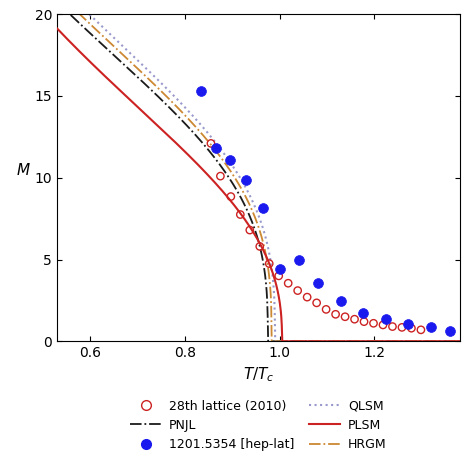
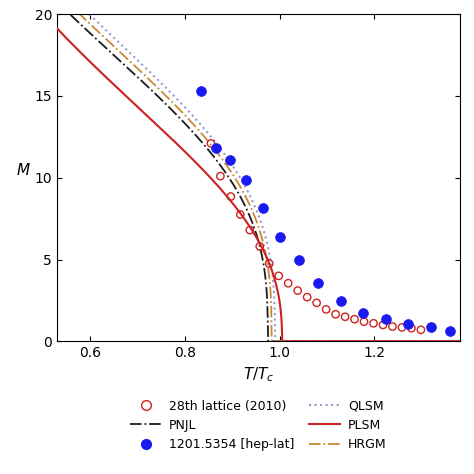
1201.5354 [hep-lat]/1.0: 4.4 -> 6.3
